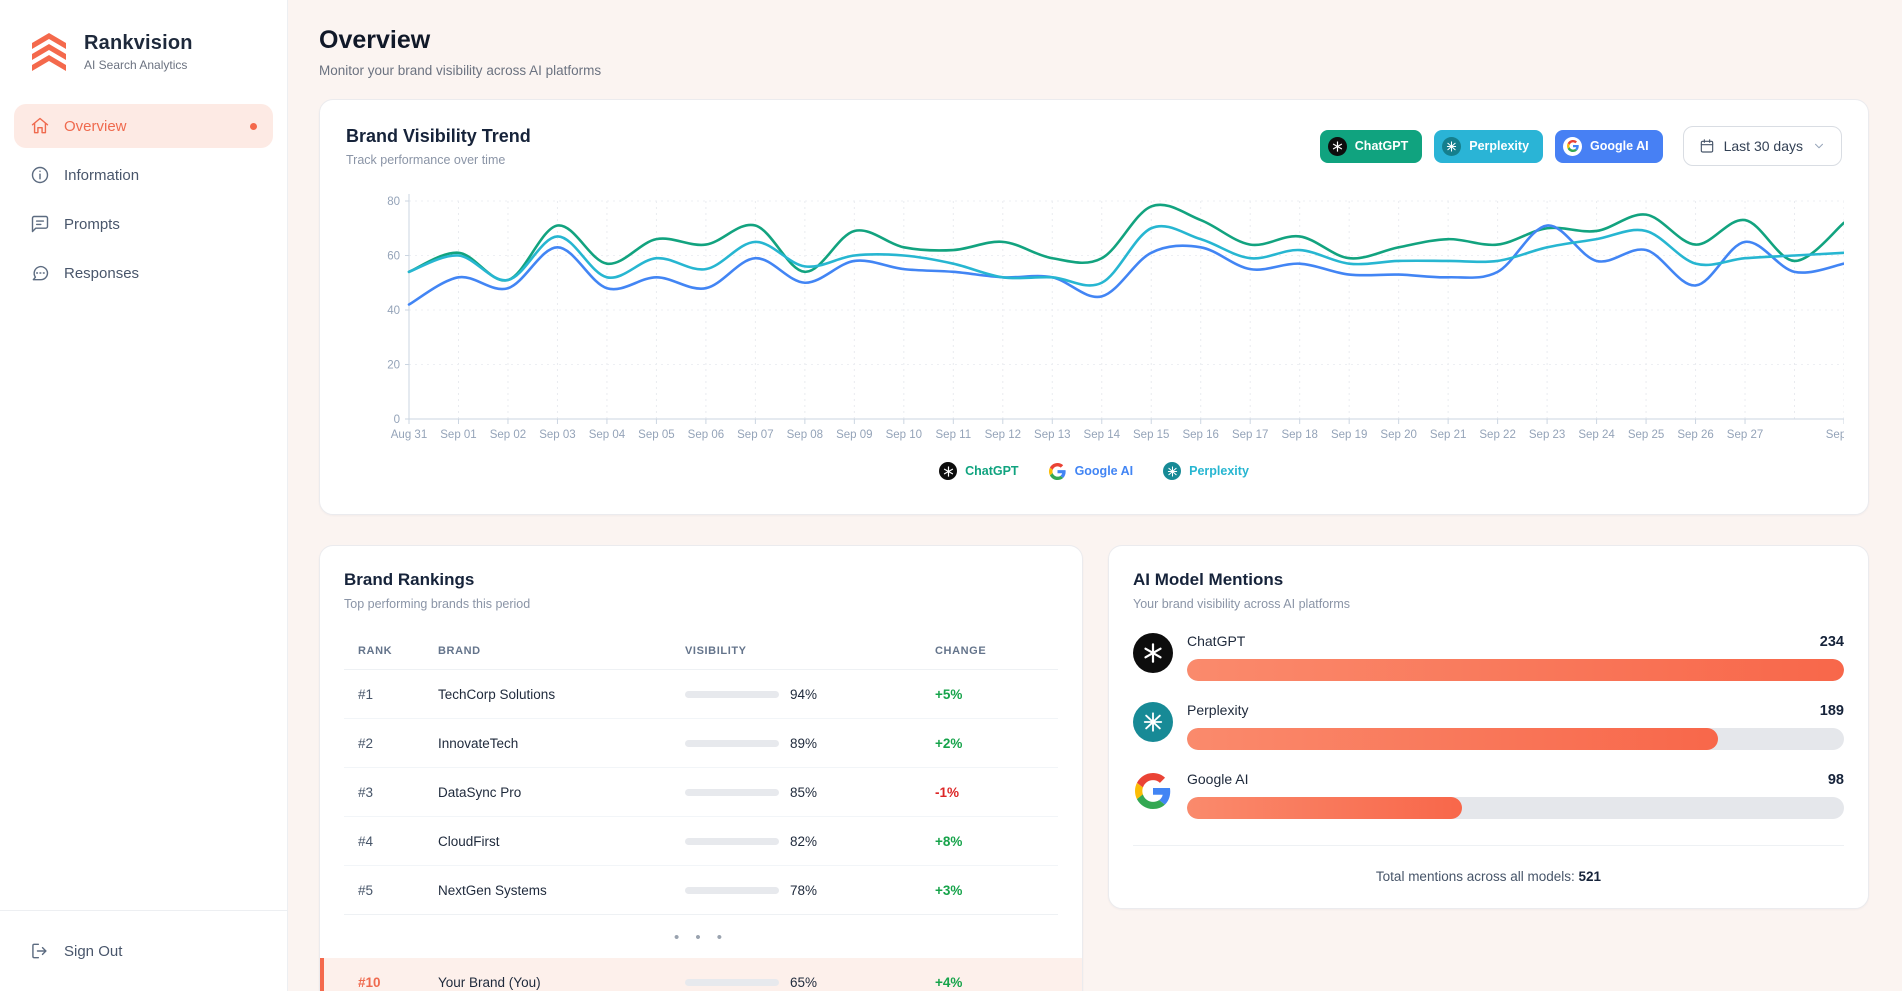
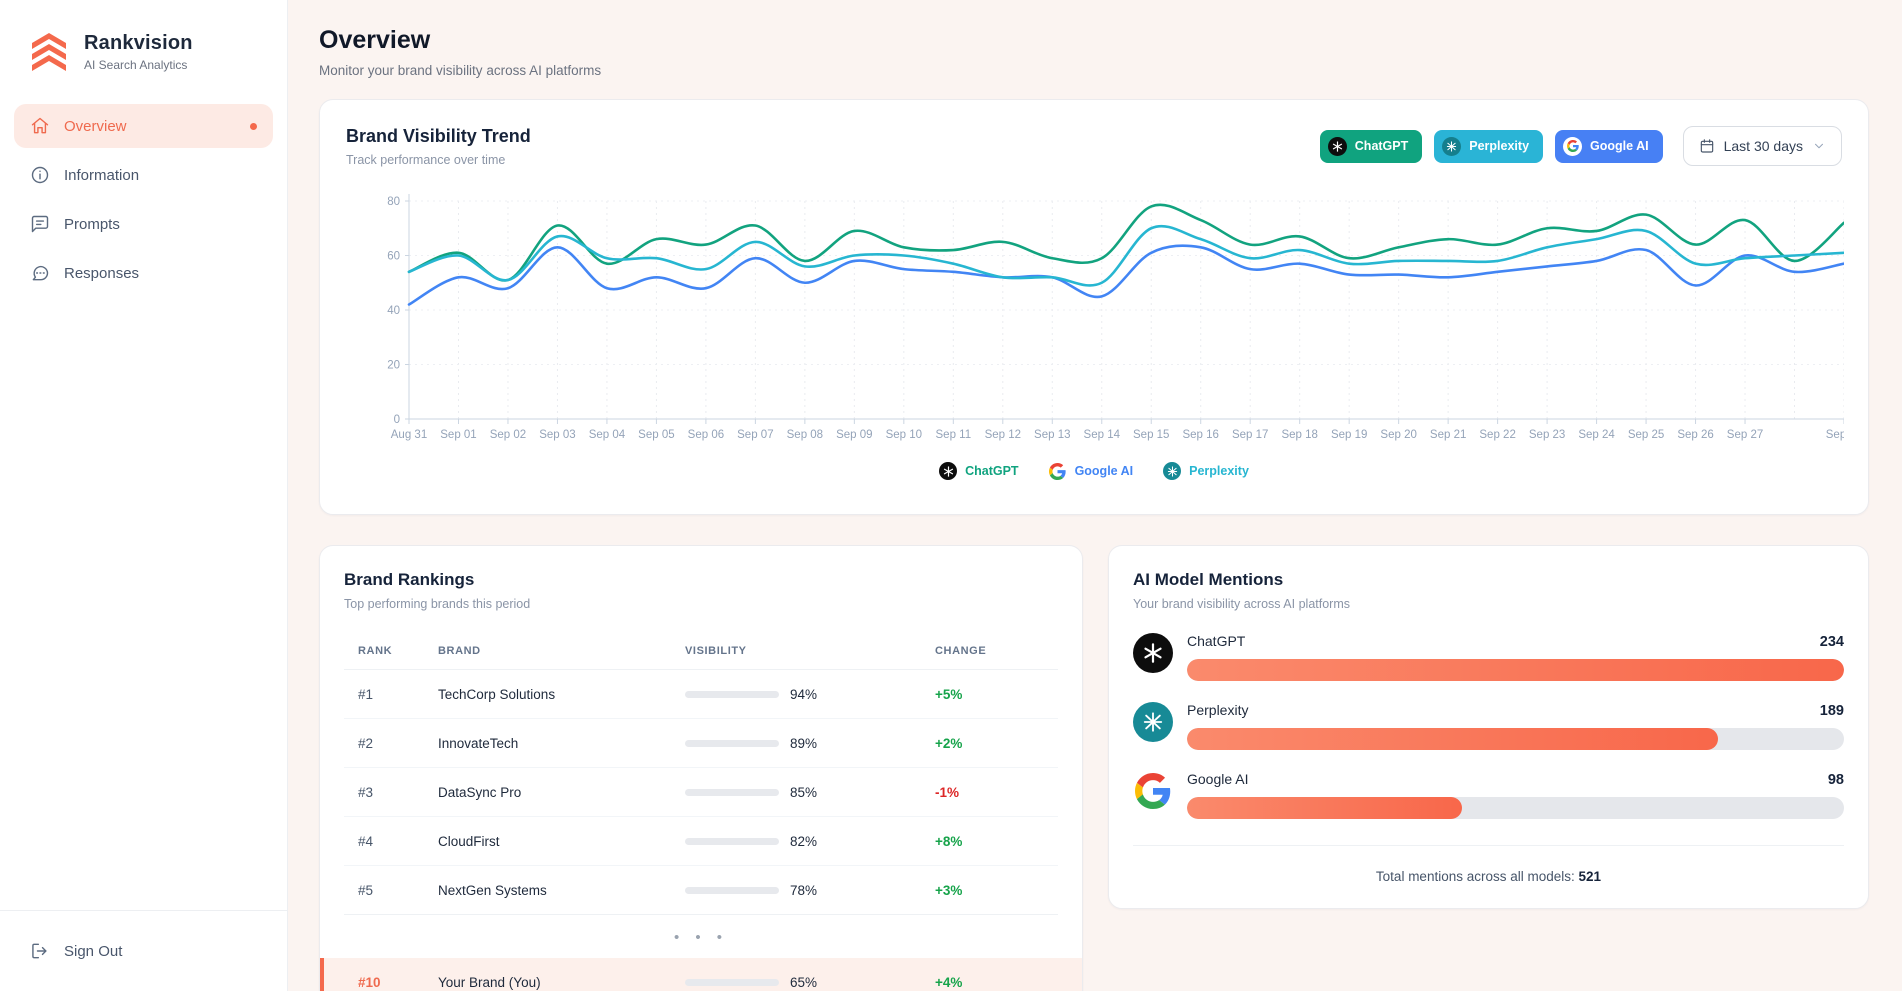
Perplexity/Sep 04: 52 -> 59
ChatGPT/Sep 08: 54 -> 58
Google AI/Sep 23: 71 -> 56
Google AI/Sep 27: 65 -> 60
